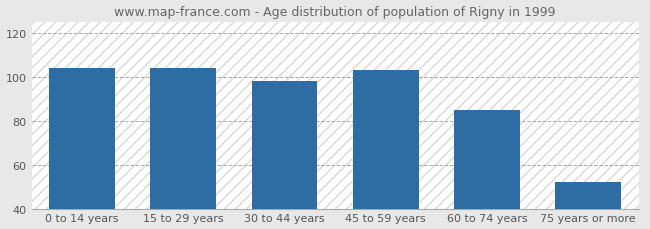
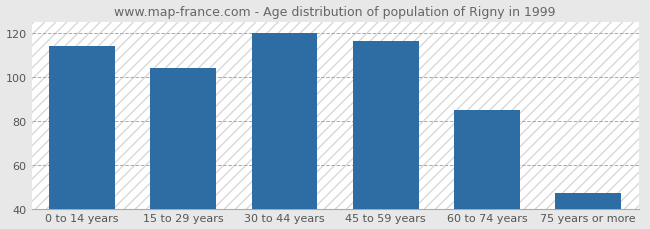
0 to 14 years: 104 -> 114
30 to 44 years: 98 -> 120
45 to 59 years: 103 -> 116
75 years or more: 52 -> 47
